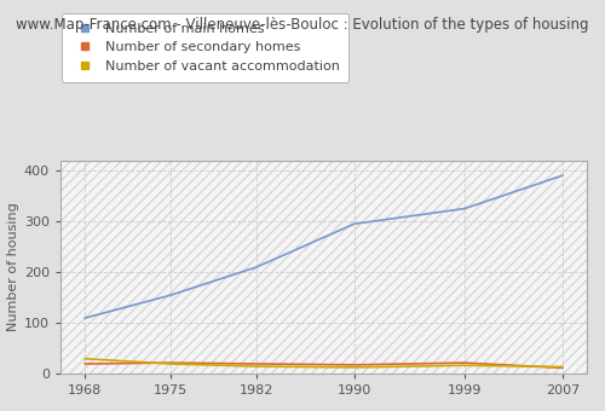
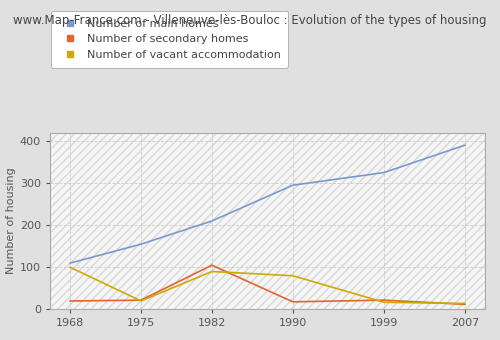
Number of vacant accommodation/1968: 30 -> 100
Number of secondary homes/1982: 20 -> 105
Number of vacant accommodation/1982: 15 -> 90
Number of vacant accommodation/1990: 13 -> 80
